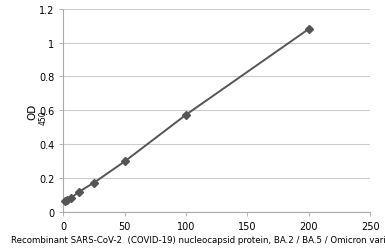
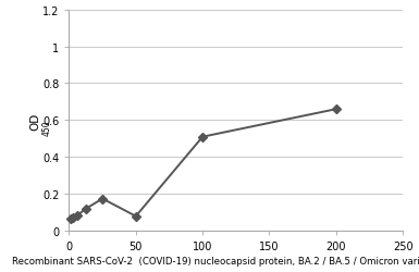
50: 0.30 -> 0.08
100: 0.57 -> 0.51
200: 1.08 -> 0.66
